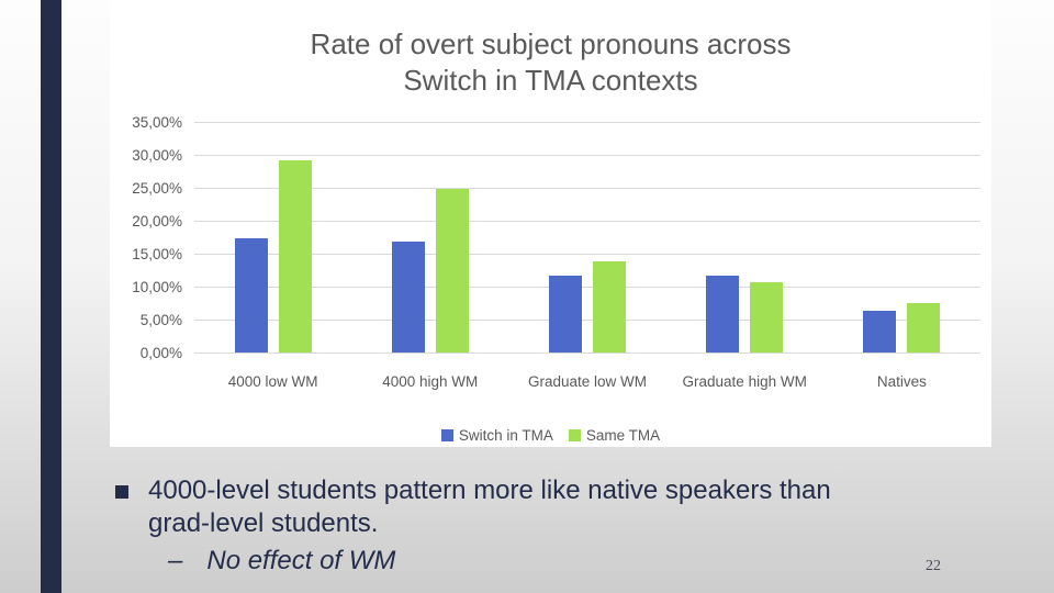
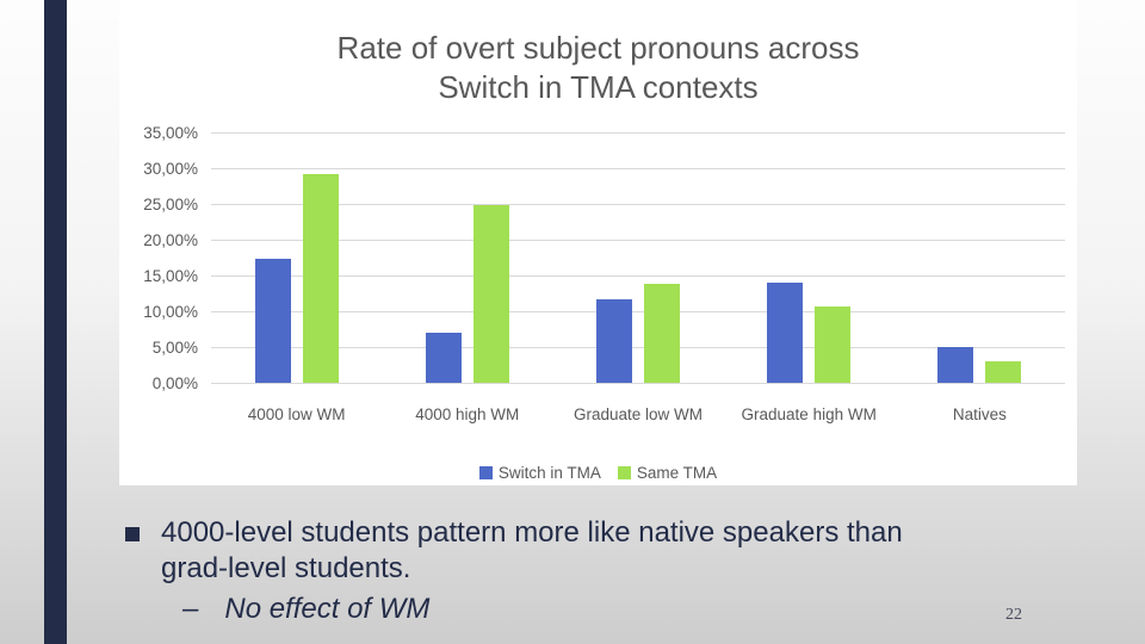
Switch in TMA/4000 high WM: 17% -> 7%
Switch in TMA/Graduate high WM: 12% -> 14%
Switch in TMA/Natives: 6% -> 5%
Same TMA/Natives: 8% -> 3%
